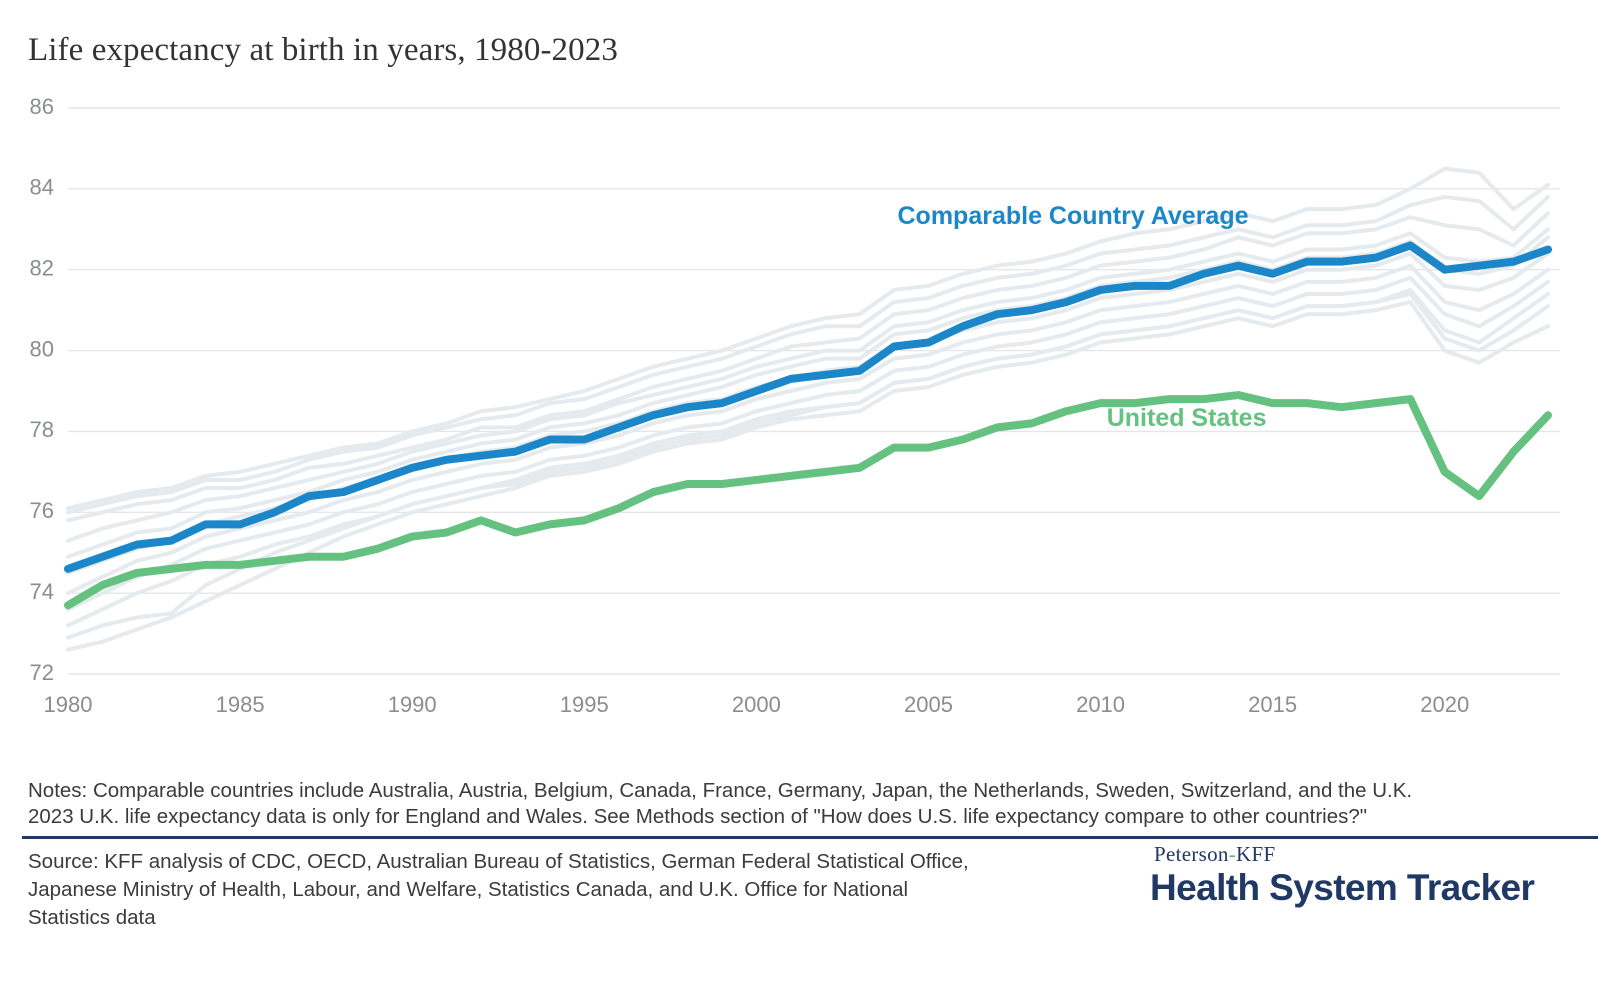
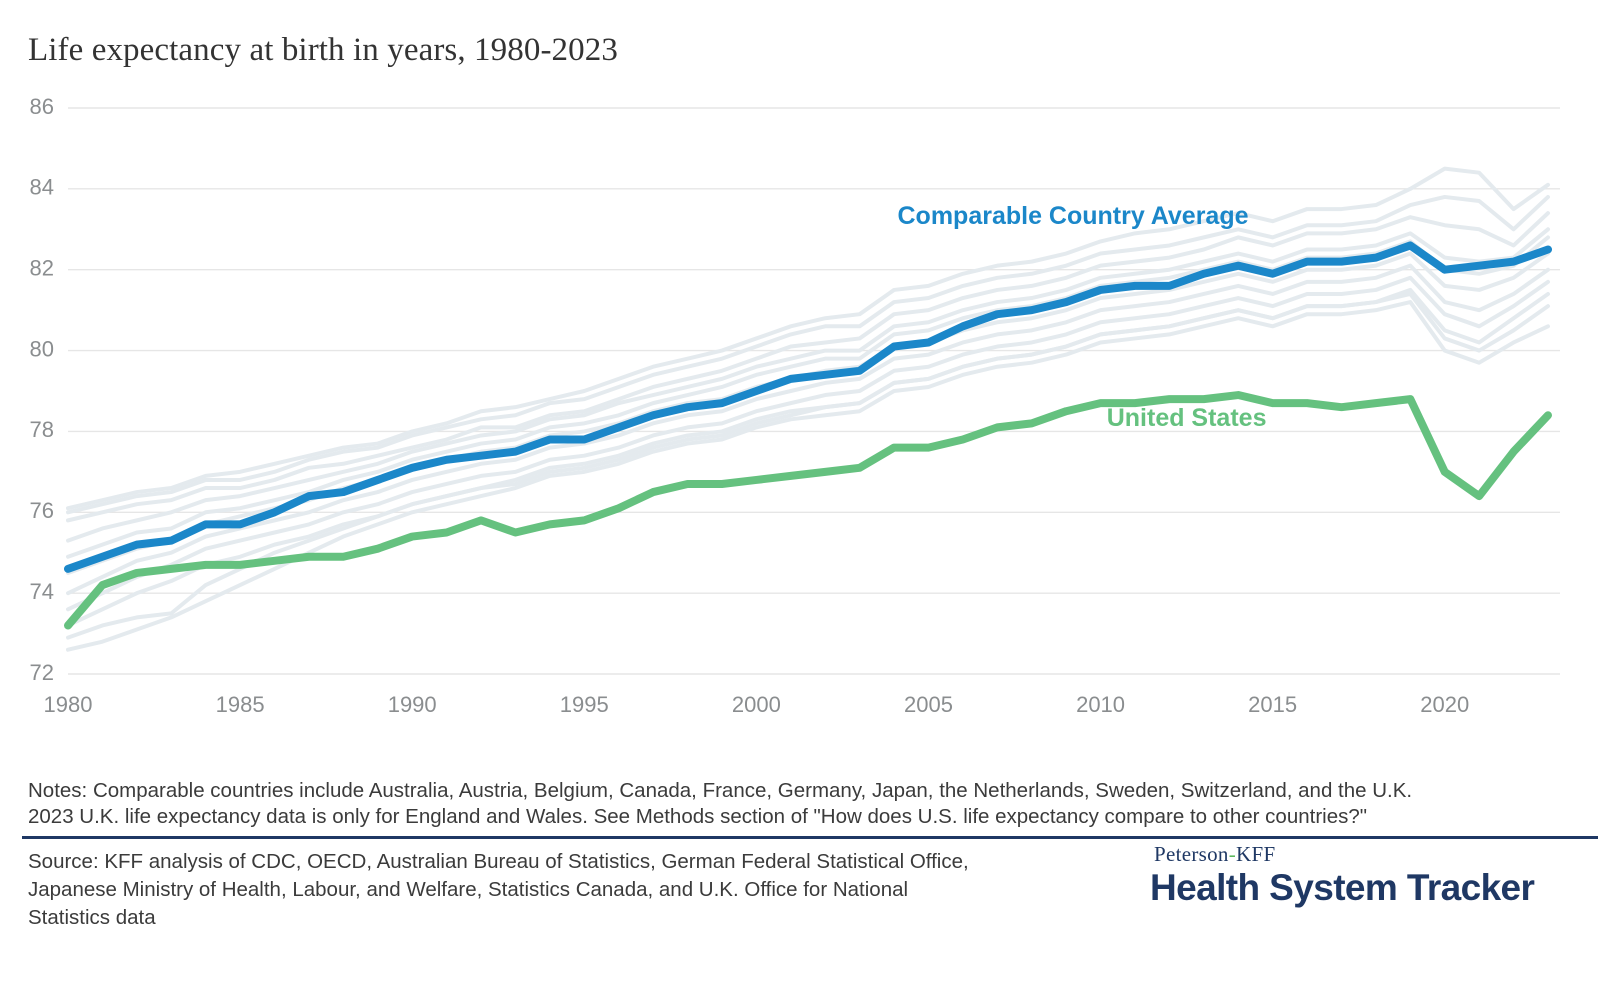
United States/1980: 73.7 -> 73.2
